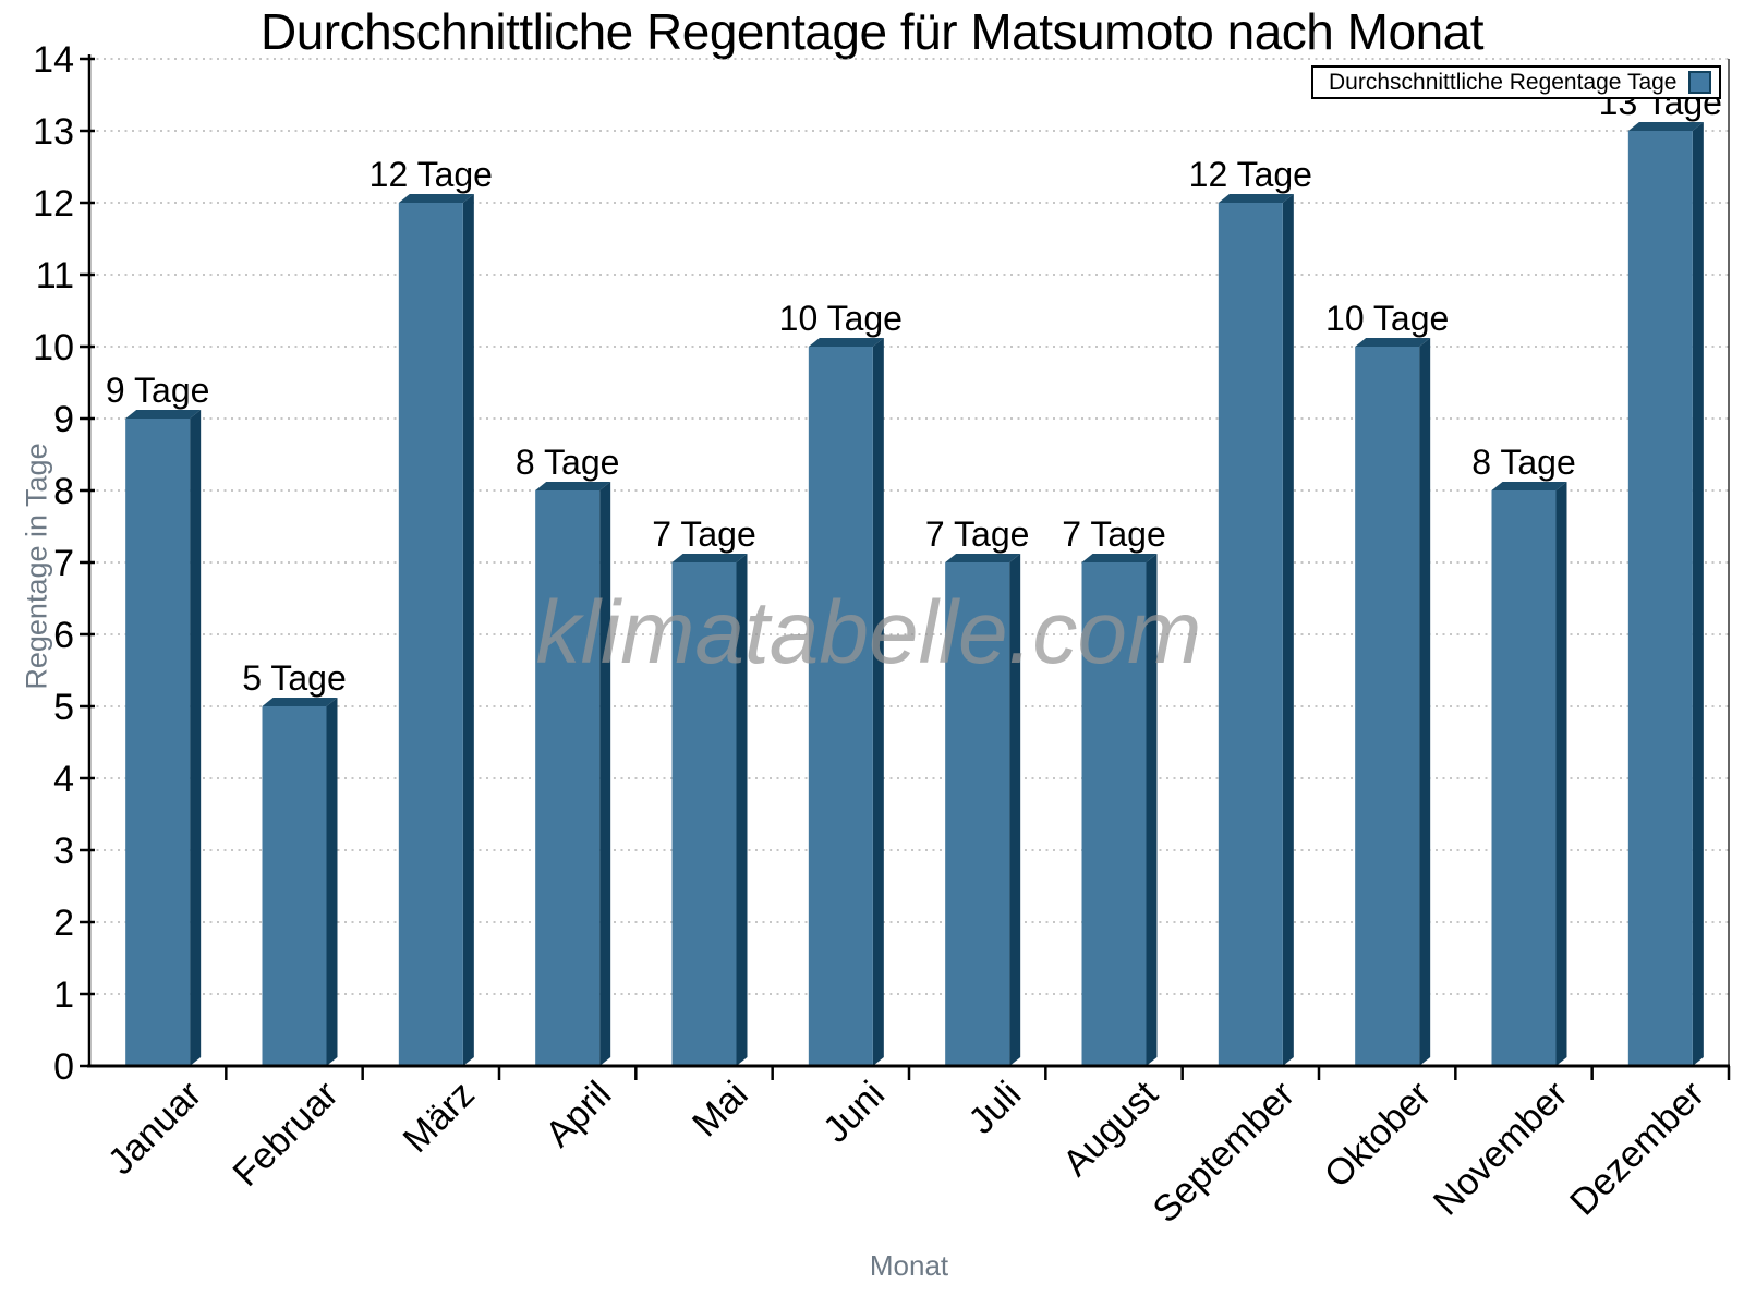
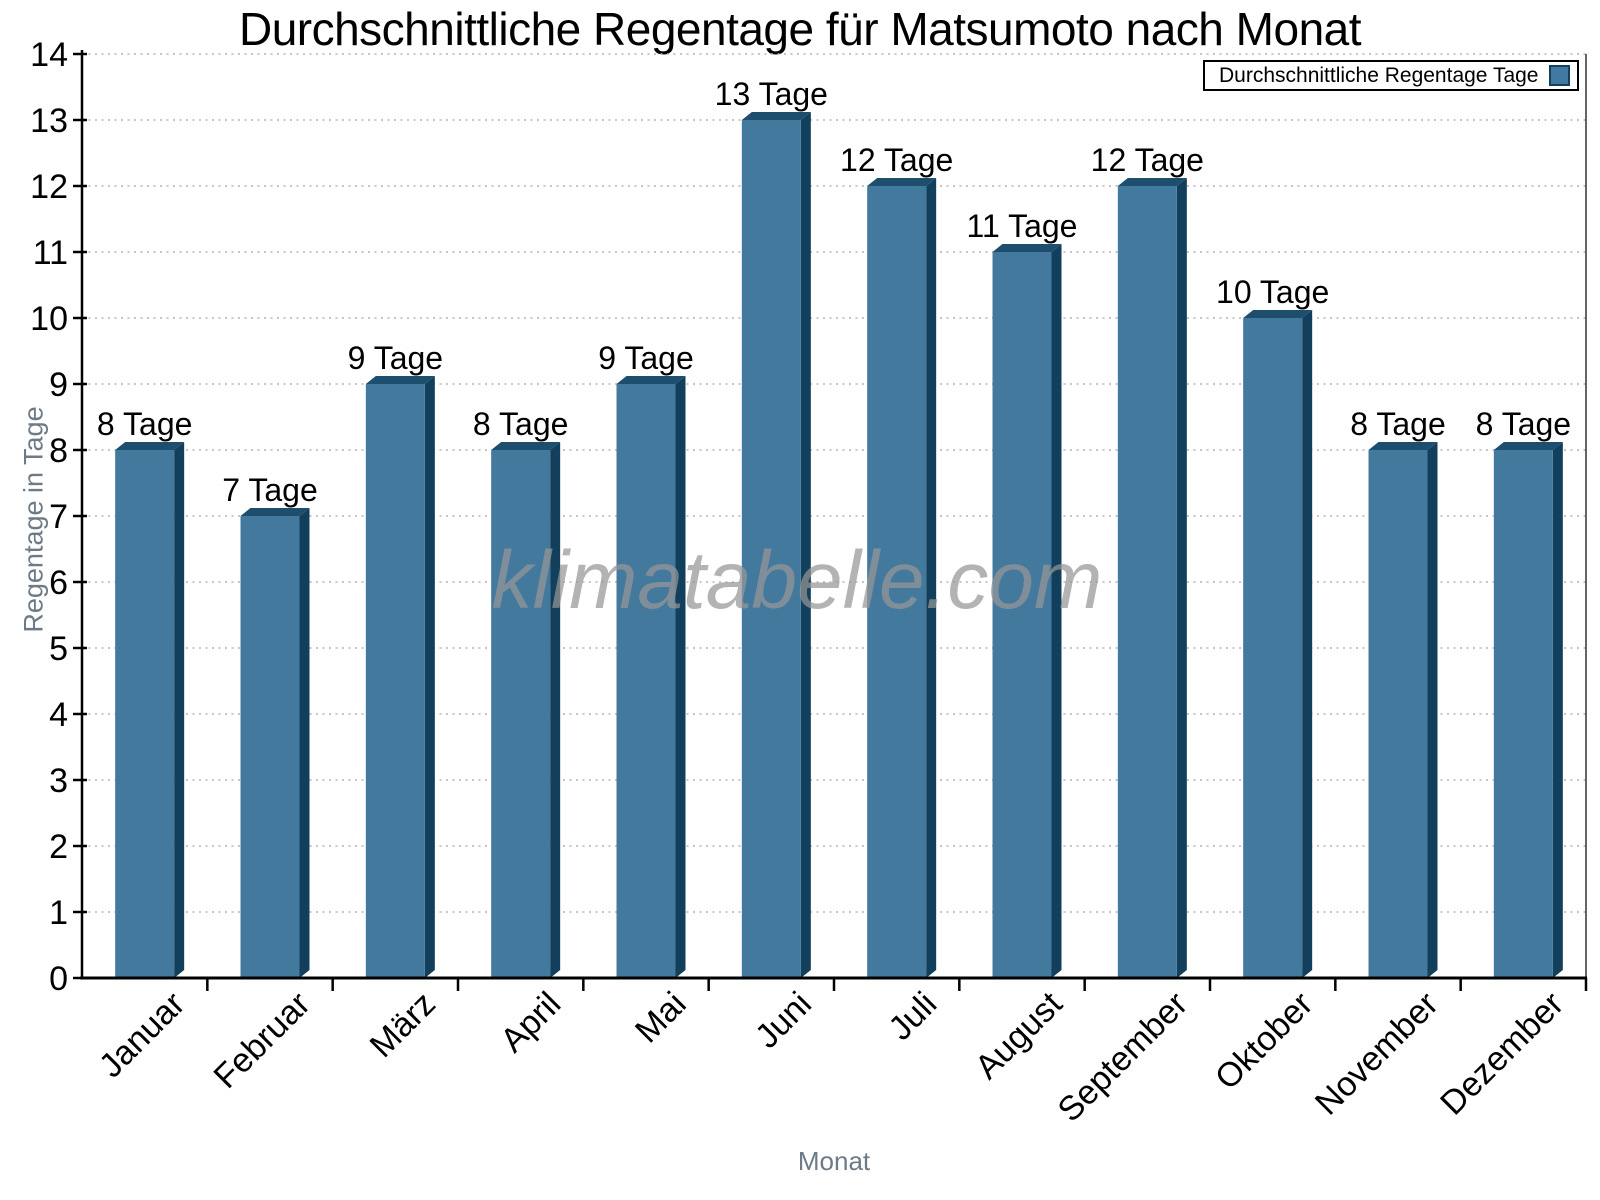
Januar: 9 -> 8
Februar: 5 -> 7
März: 12 -> 9
Mai: 7 -> 9
Juni: 10 -> 13
Juli: 7 -> 12
August: 7 -> 11
Dezember: 13 -> 8
